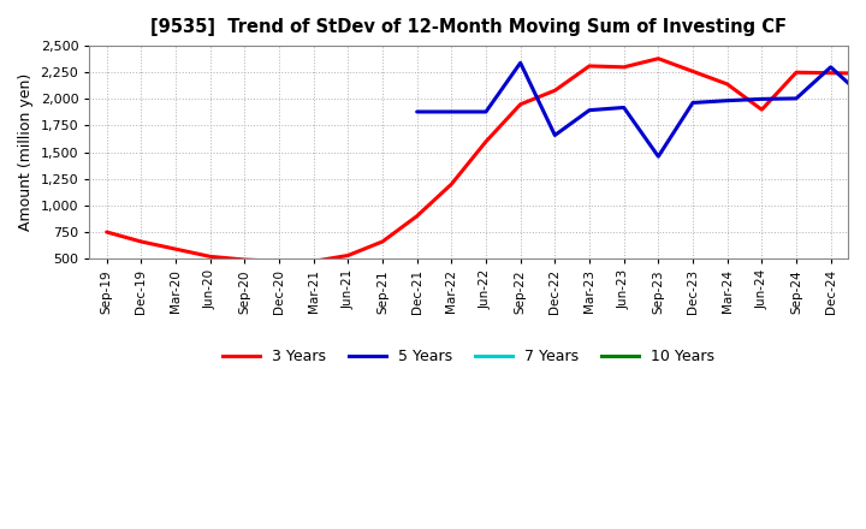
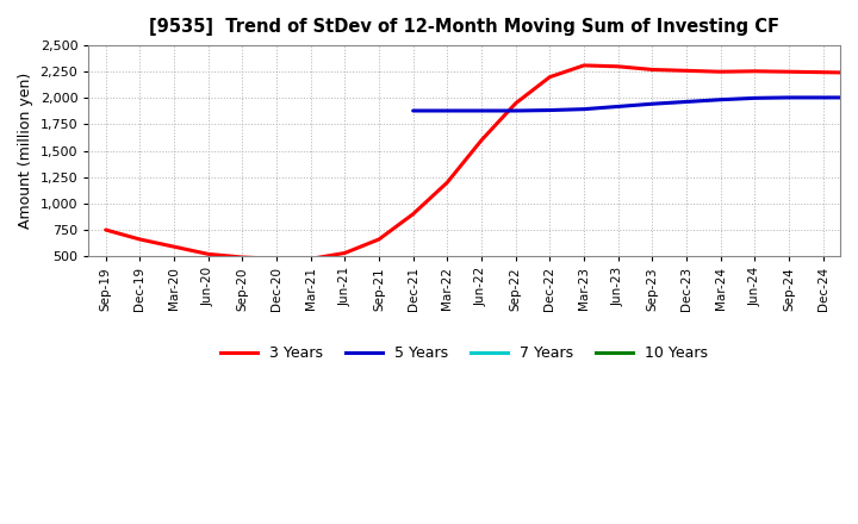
5 Years/Sep-22: 2,340 -> 1,880
3 Years/Dec-22: 2,080 -> 2,200
5 Years/Dec-22: 1,660 -> 1,880
3 Years/Sep-23: 2,380 -> 2,270
5 Years/Sep-23: 1,460 -> 1,940
3 Years/Mar-24: 2,140 -> 2,250
3 Years/Jun-24: 1,900 -> 2,260
5 Years/Dec-24: 2,300 -> 2,000
